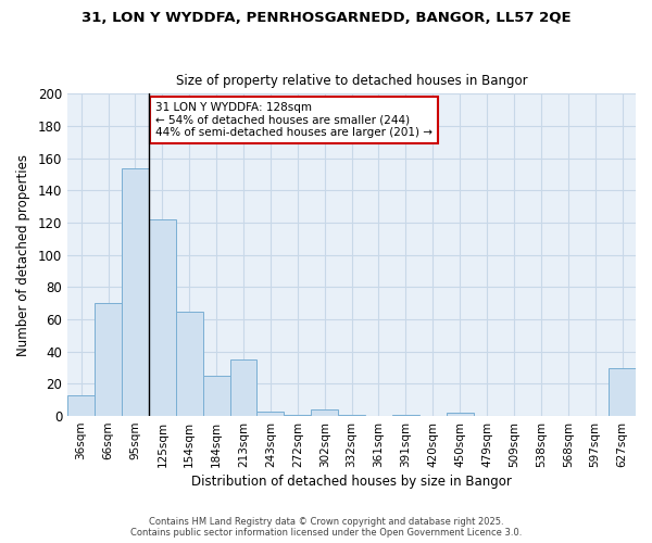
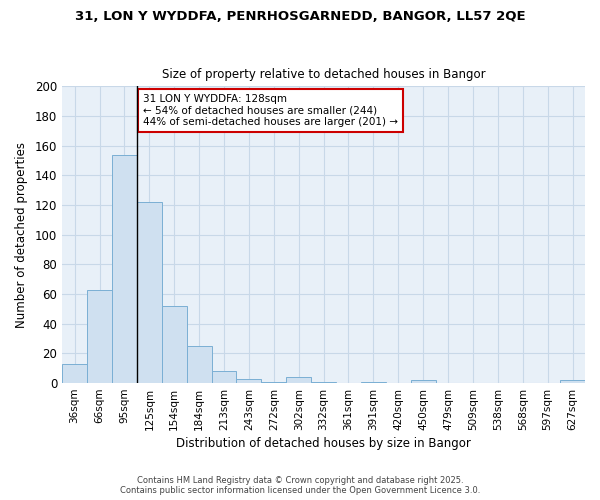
66sqm: 70 -> 63
154sqm: 65 -> 52
213sqm: 35 -> 8
627sqm: 30 -> 2
